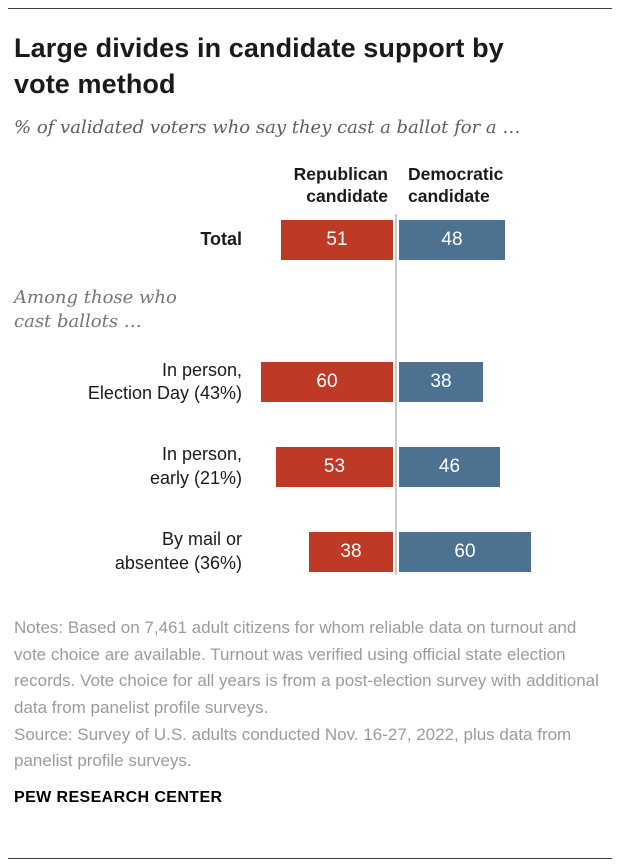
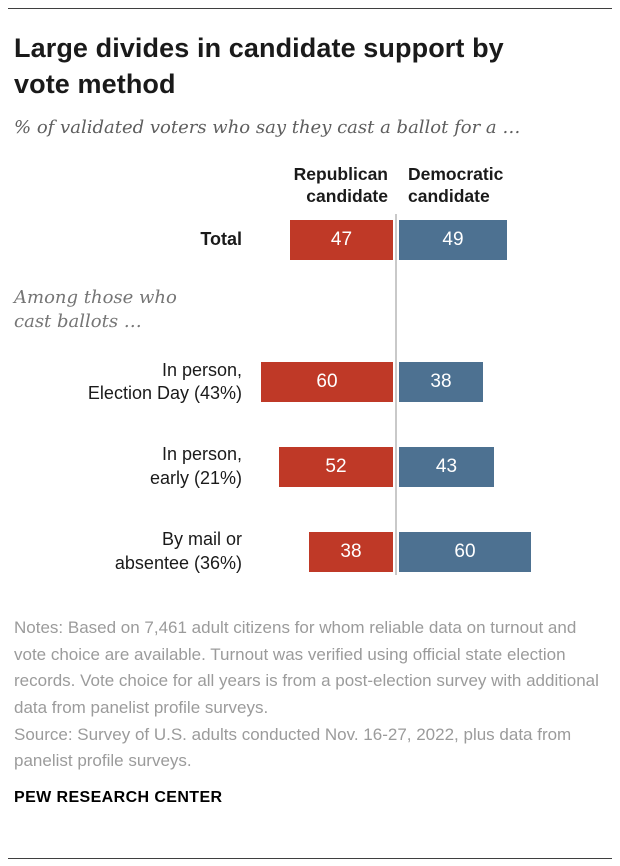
Republican candidate/Total: 51 -> 47
Democratic candidate/Total: 48 -> 49
Republican candidate/In person, early (21%): 53 -> 52
Democratic candidate/In person, early (21%): 46 -> 43
